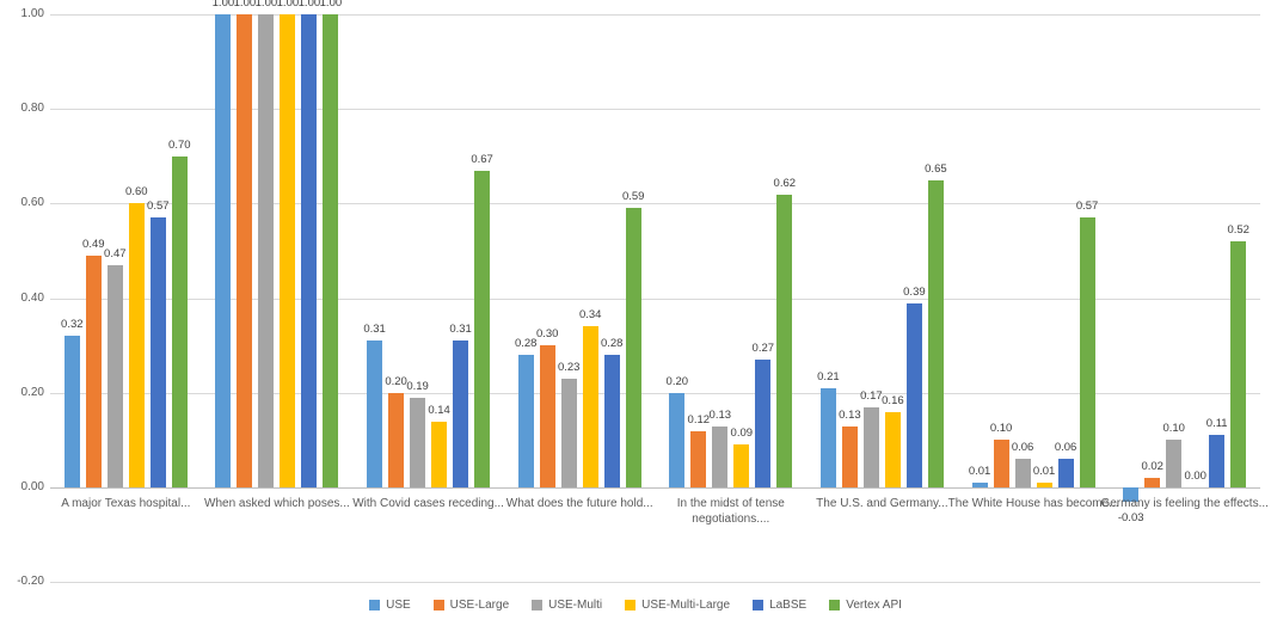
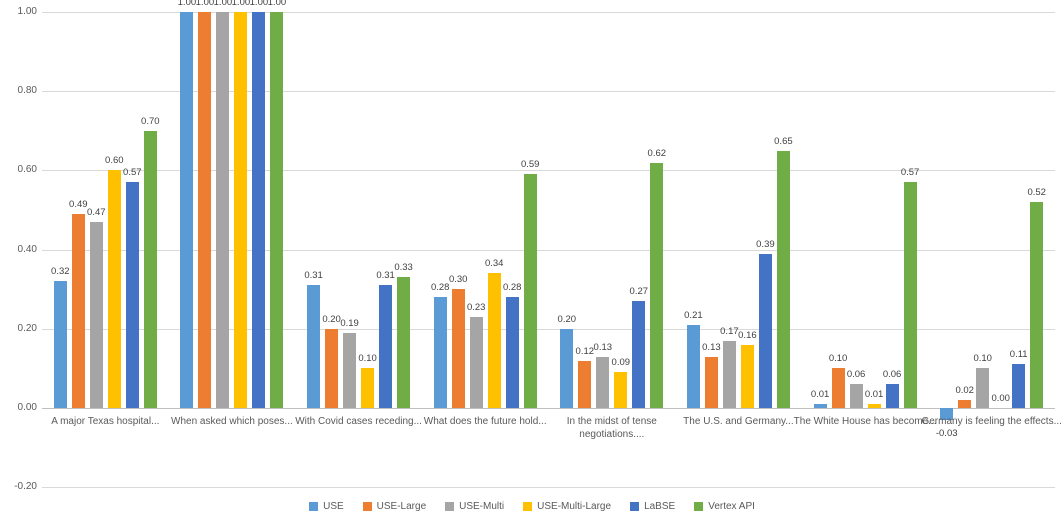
USE-Multi-Large/With Covid cases receding...: 0.14 -> 0.10
Vertex API/With Covid cases receding...: 0.67 -> 0.33
